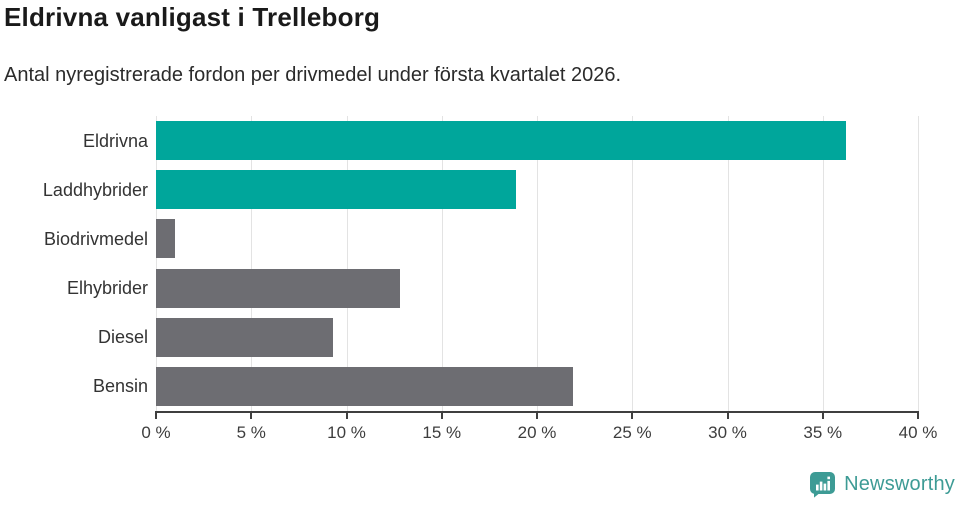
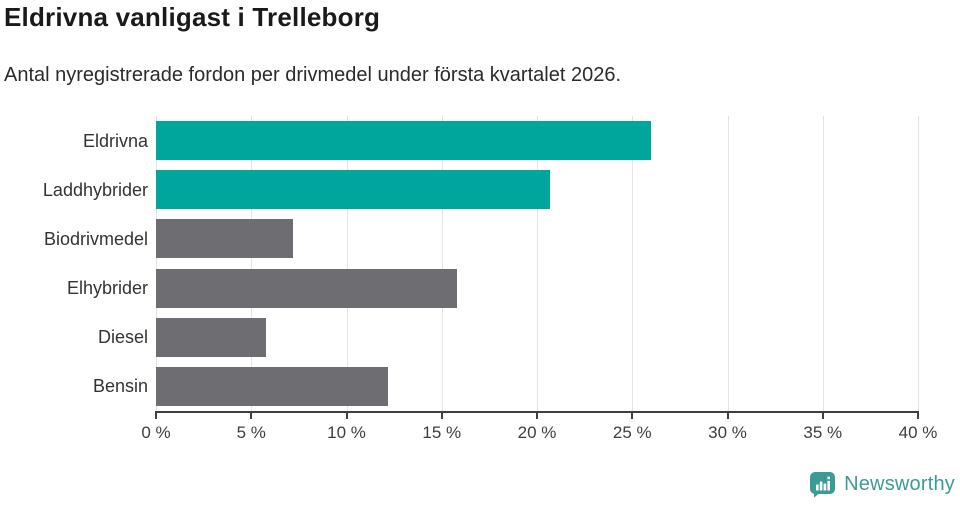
Eldrivna: 36.2% -> 26.0%
Laddhybrider: 18.9% -> 20.7%
Biodrivmedel: 1.0% -> 7.2%
Elhybrider: 12.8% -> 15.8%
Diesel: 9.3% -> 5.8%
Bensin: 21.9% -> 12.2%
